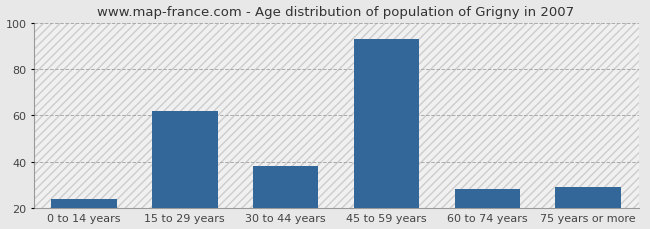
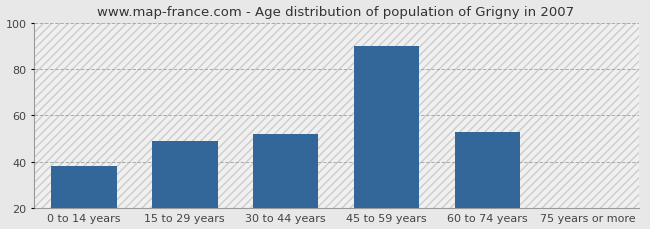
0 to 14 years: 24 -> 38
15 to 29 years: 62 -> 49
30 to 44 years: 38 -> 52
45 to 59 years: 93 -> 90
60 to 74 years: 28 -> 53
75 years or more: 29 -> 20
